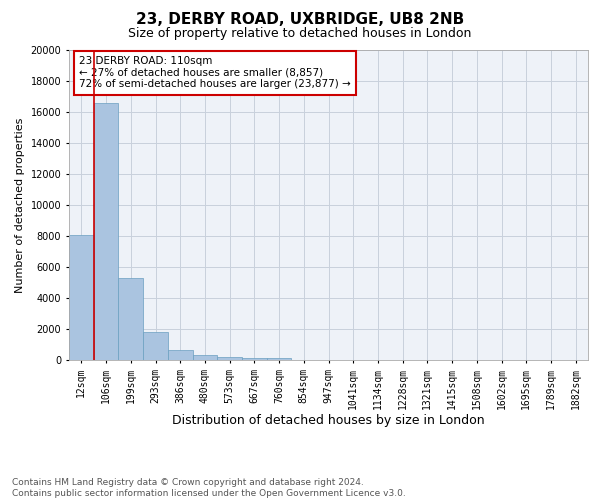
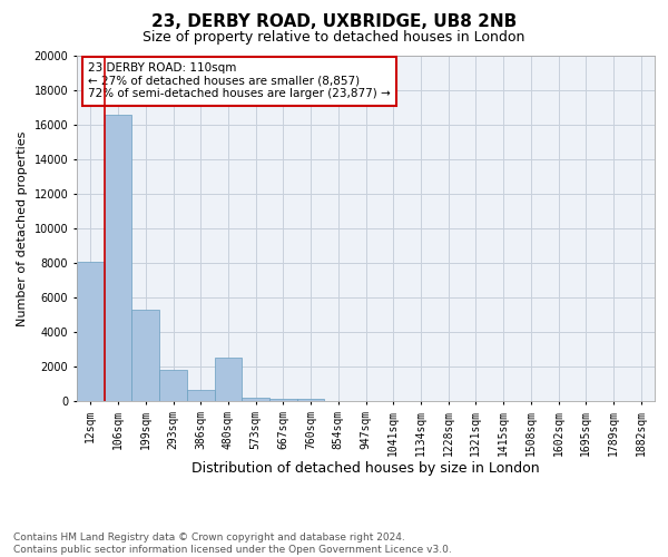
480sqm: 300 -> 2500
